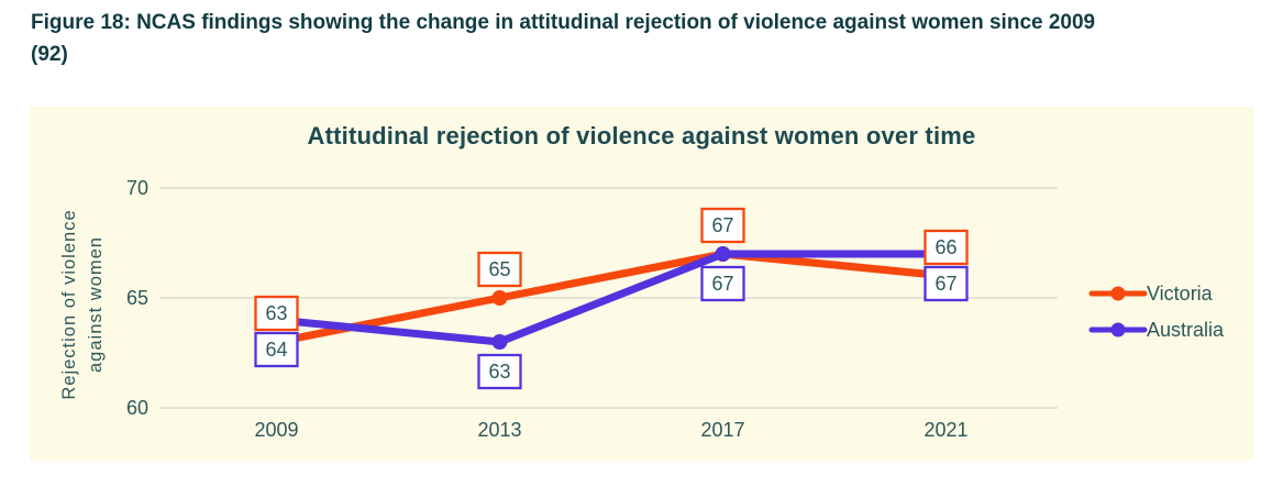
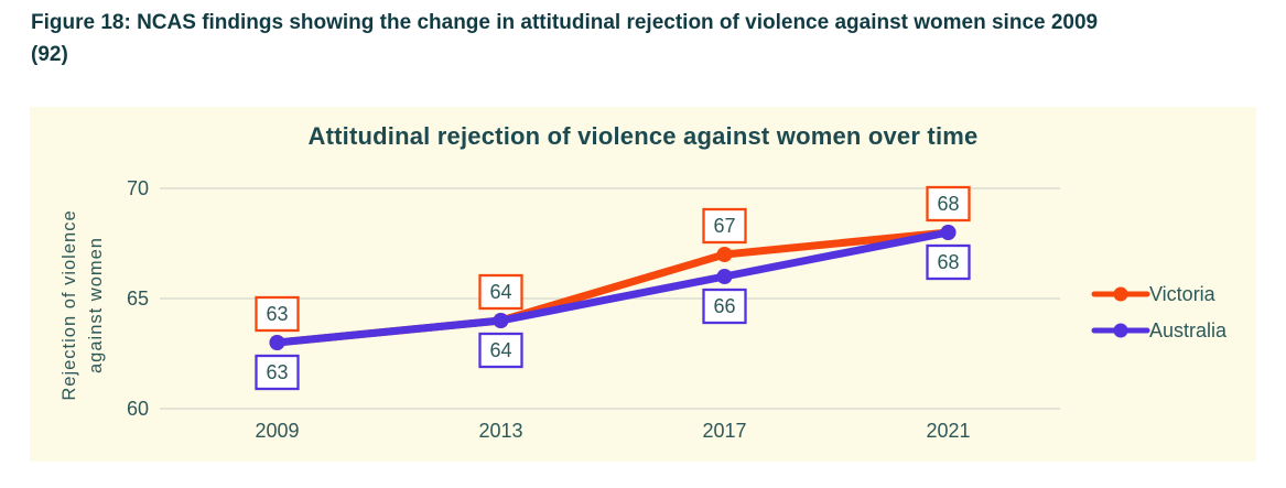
Australia/2009: 64 -> 63
Victoria/2013: 65 -> 64
Australia/2013: 63 -> 64
Australia/2017: 67 -> 66
Victoria/2021: 66 -> 68
Australia/2021: 67 -> 68
